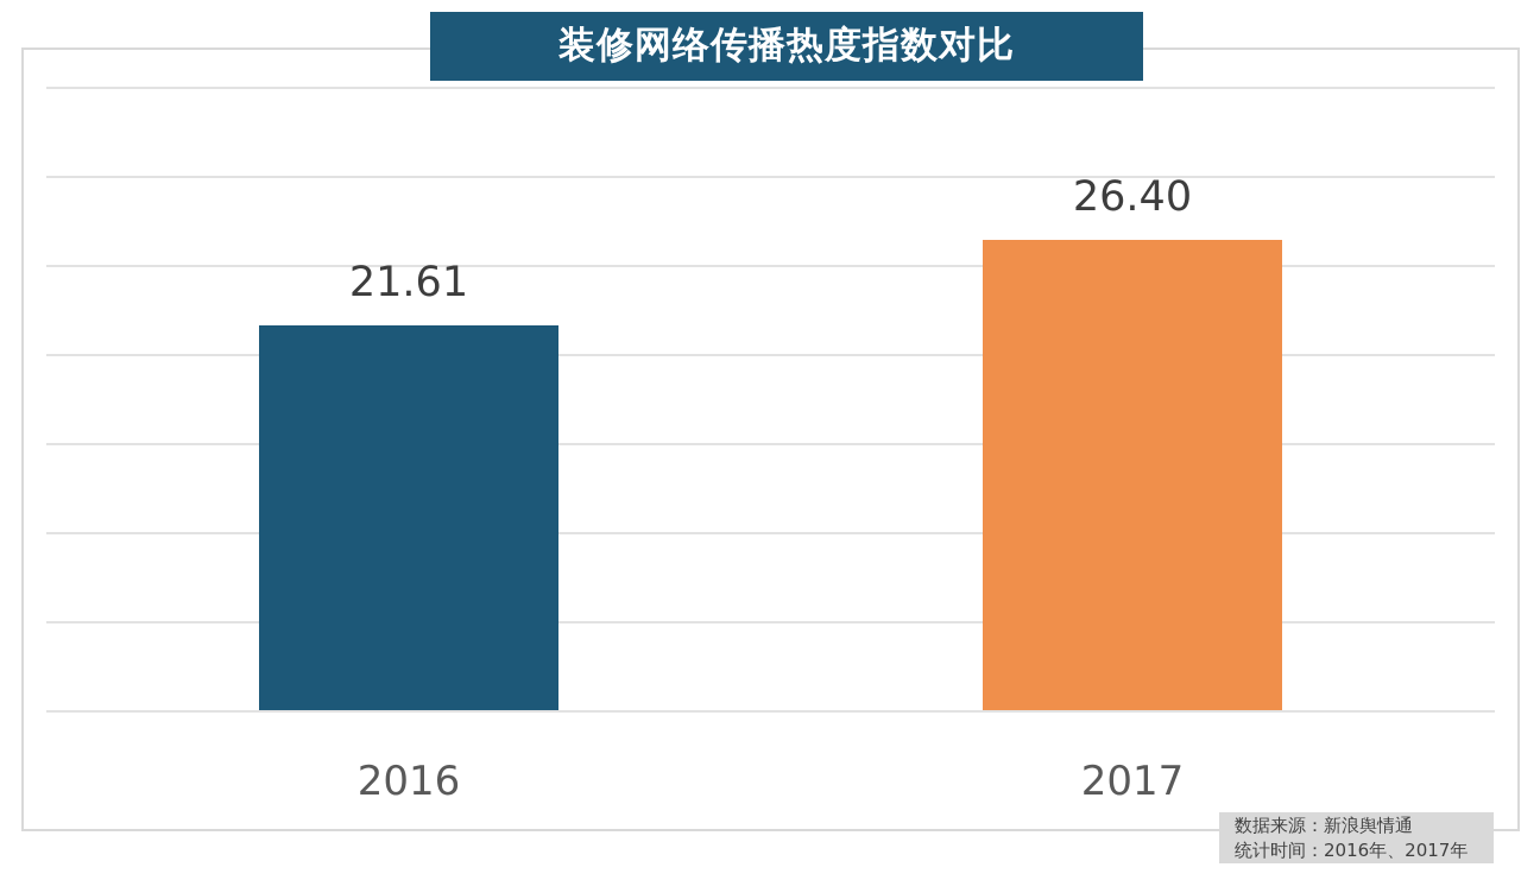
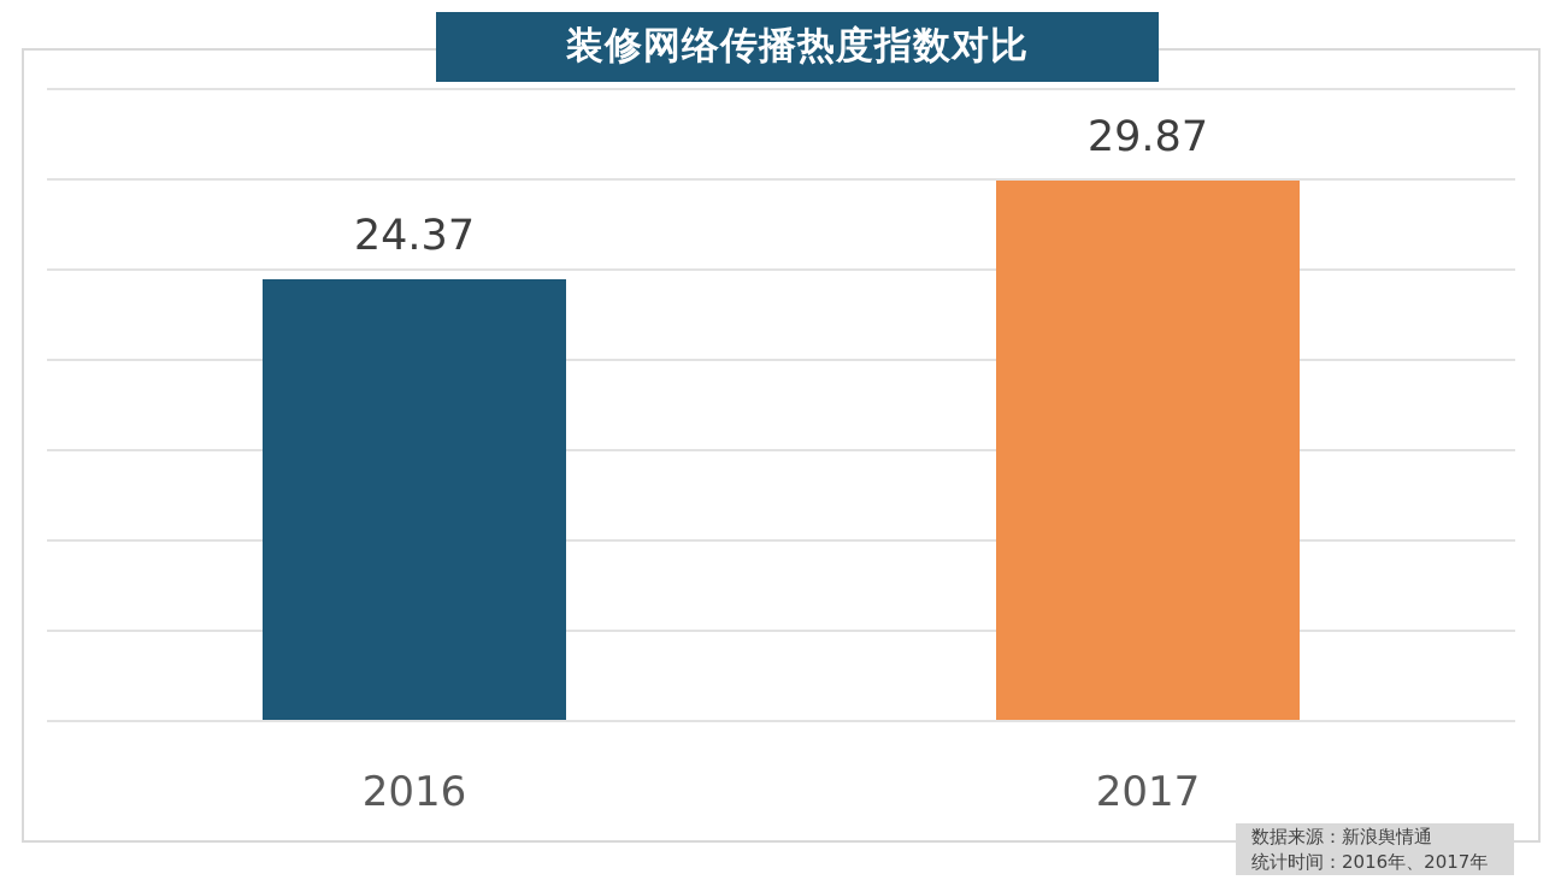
2016: 21.61 -> 24.37
2017: 26.40 -> 29.87
